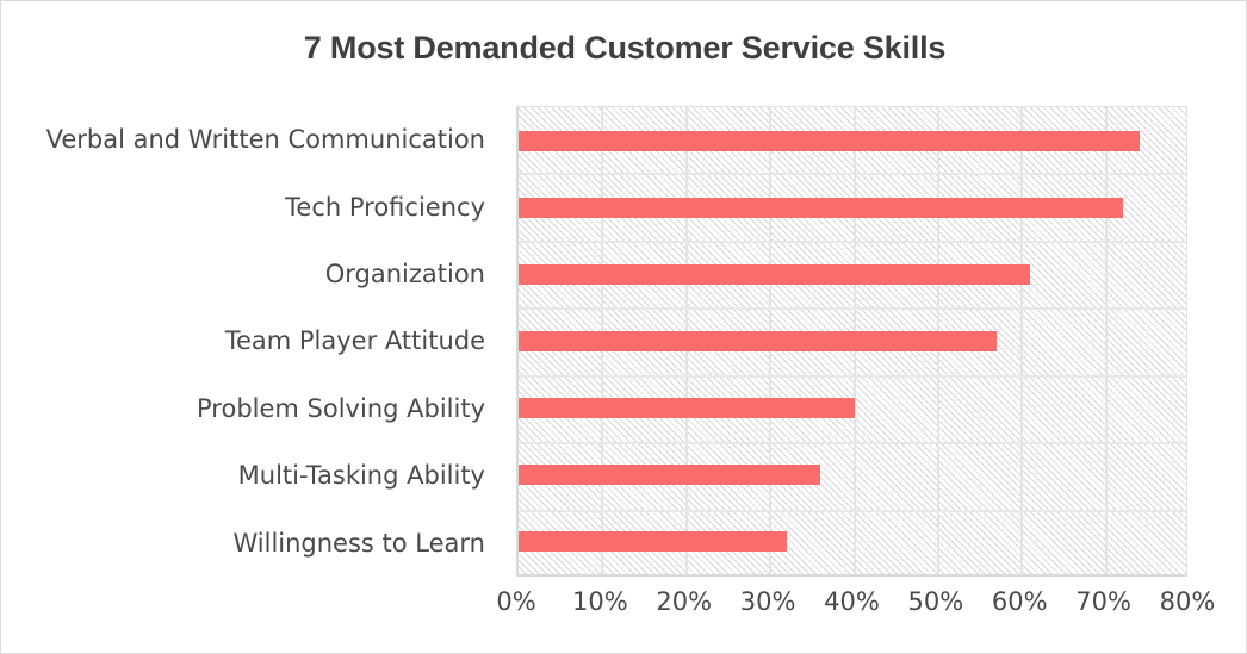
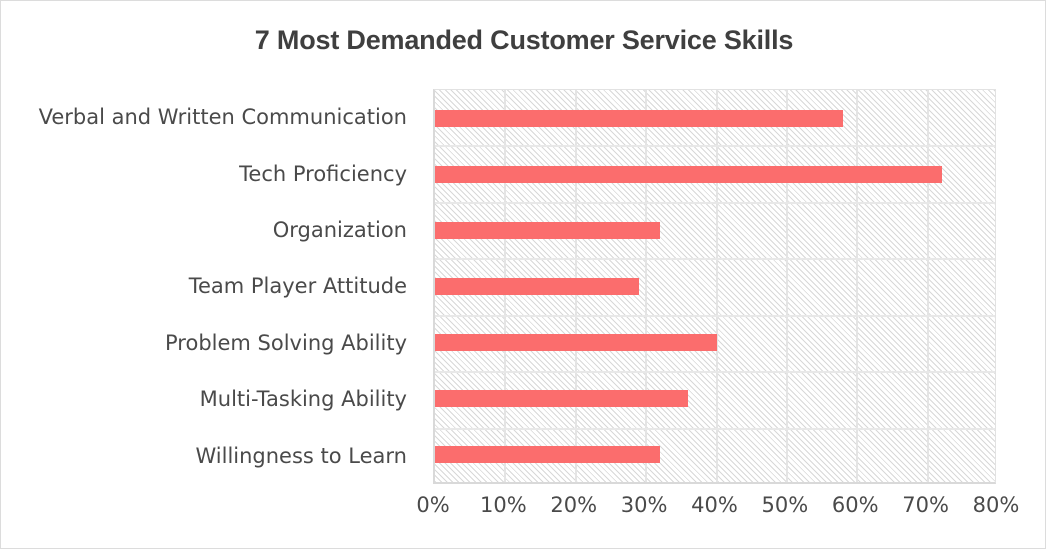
Verbal and Written Communication: 74% -> 58%
Organization: 61% -> 32%
Team Player Attitude: 57% -> 29%
